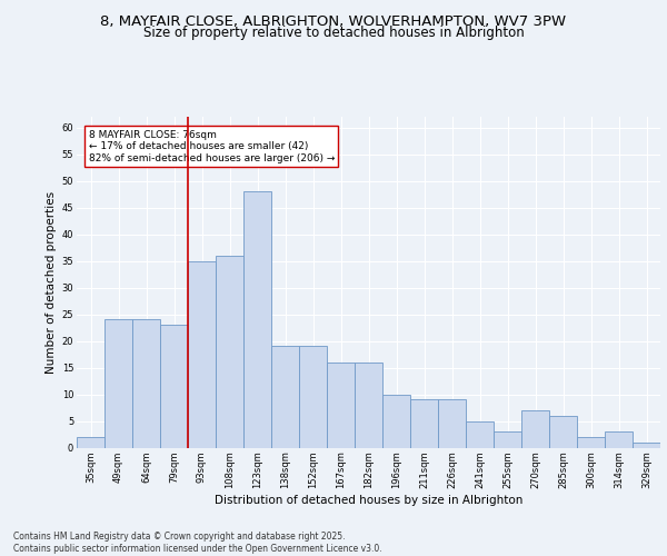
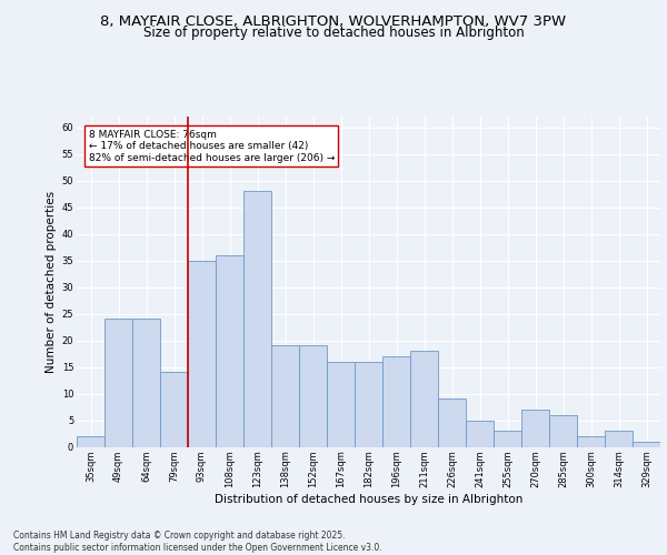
79sqm: 23 -> 14
196sqm: 10 -> 17
211sqm: 9 -> 18
